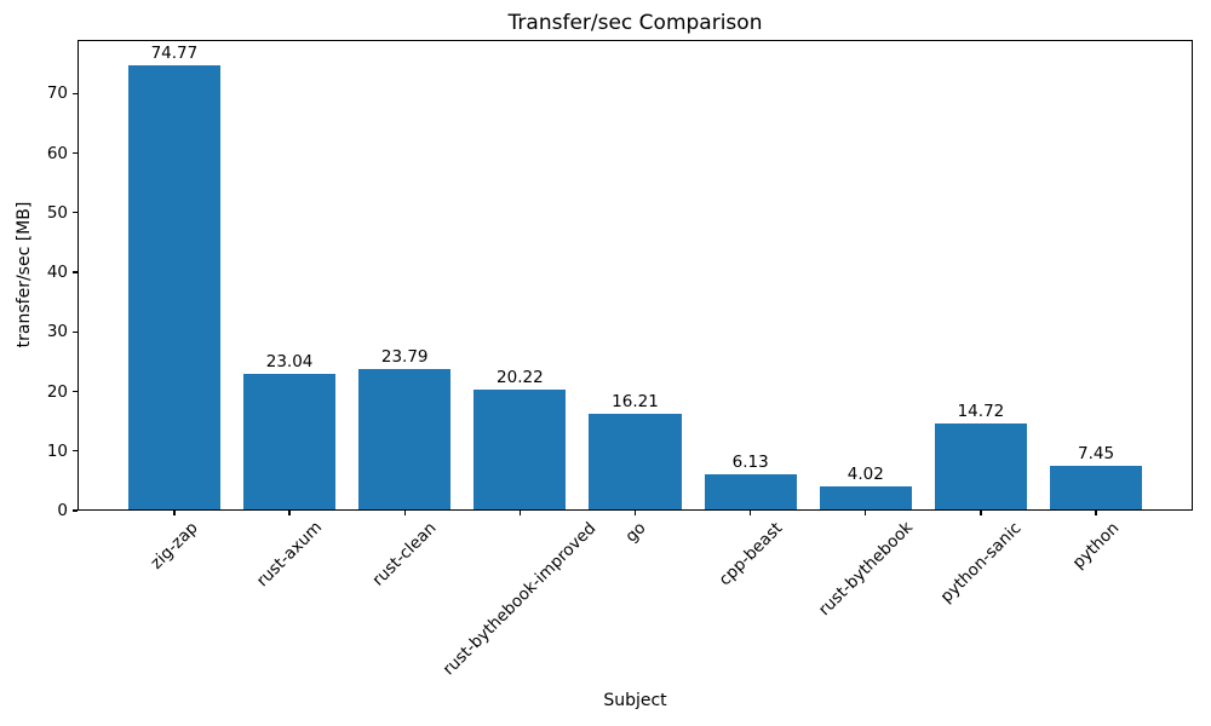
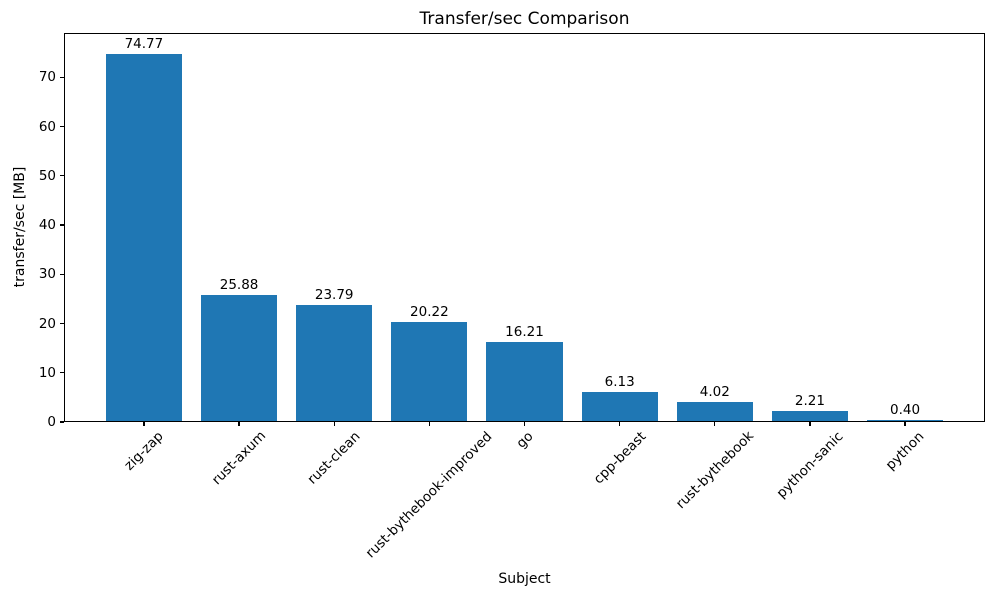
rust-axum: 23.04 -> 25.88
python-sanic: 14.72 -> 2.21
python: 7.45 -> 0.40
